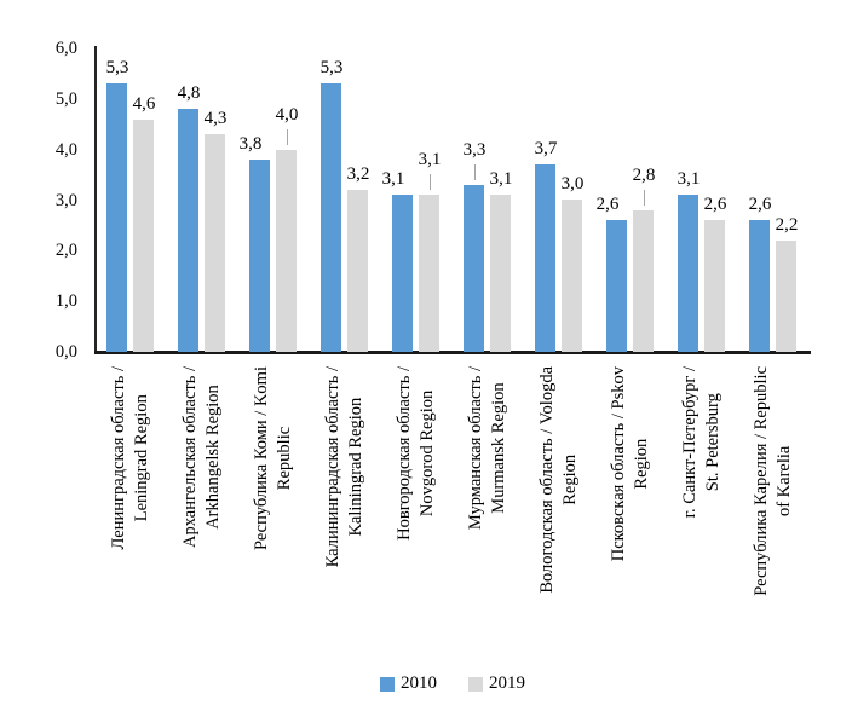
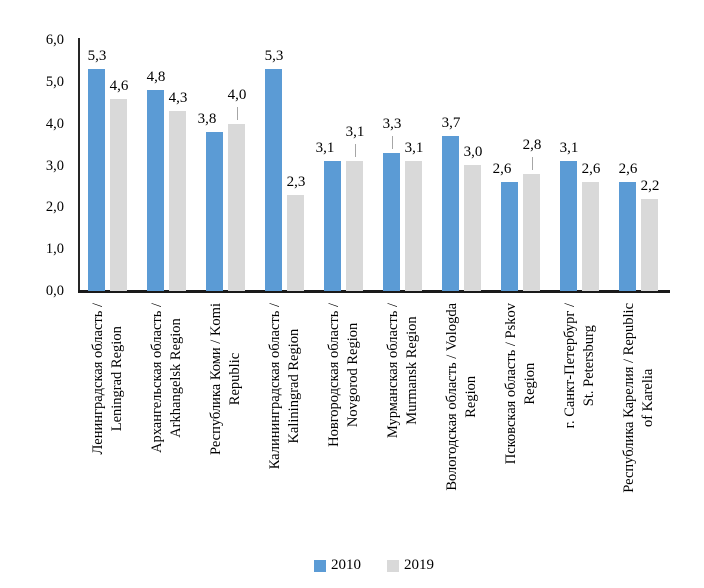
2019/Калининградская область / Kaliningrad Region: 3,2 -> 2,3
